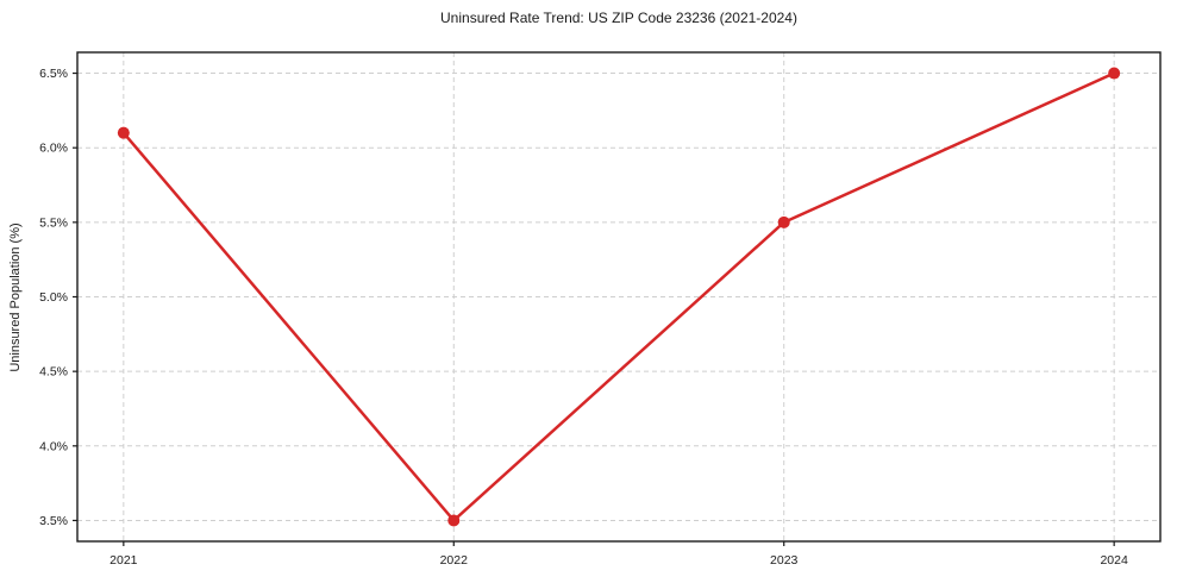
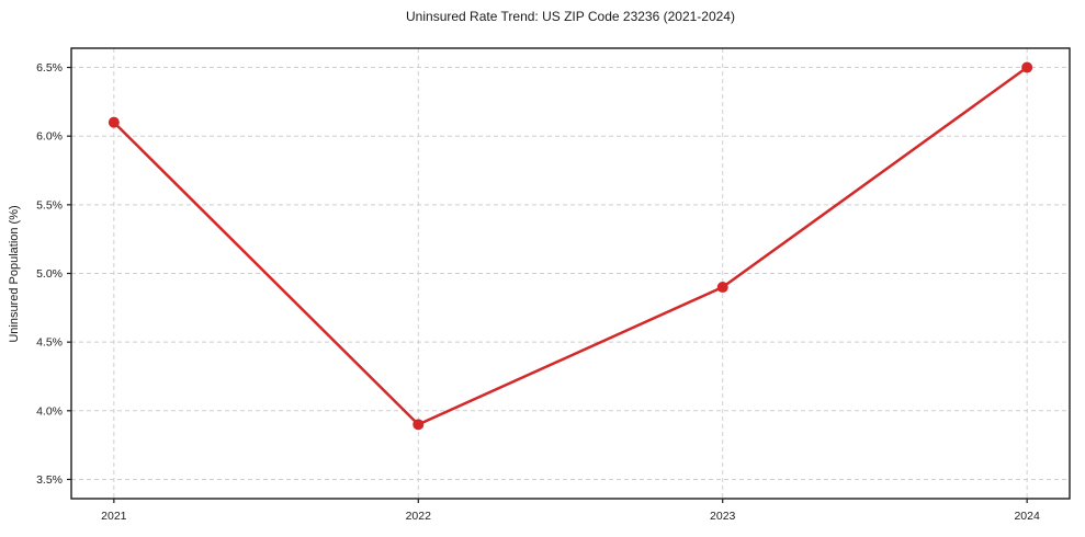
2022: 3.5% -> 3.9%
2023: 5.5% -> 4.9%
